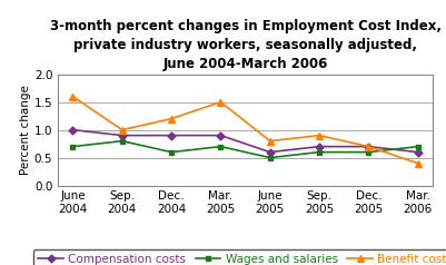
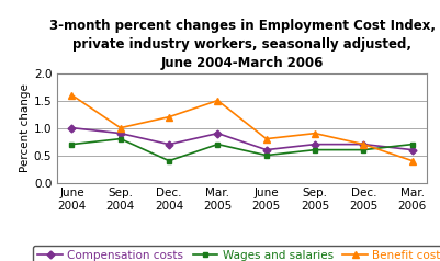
Compensation costs/Dec. 2004: 0.9 -> 0.7
Wages and salaries/Dec. 2004: 0.6 -> 0.4
